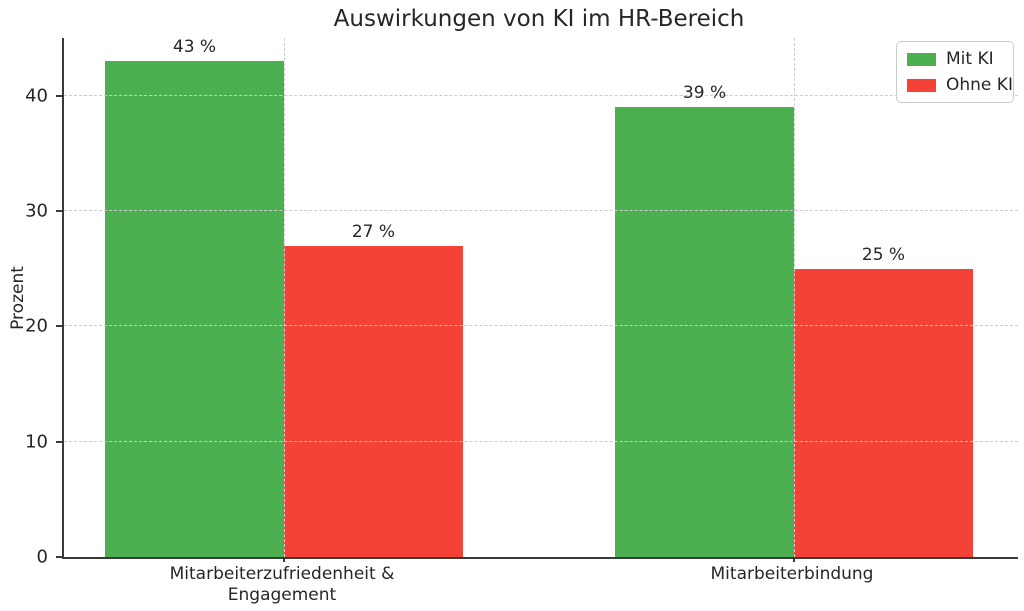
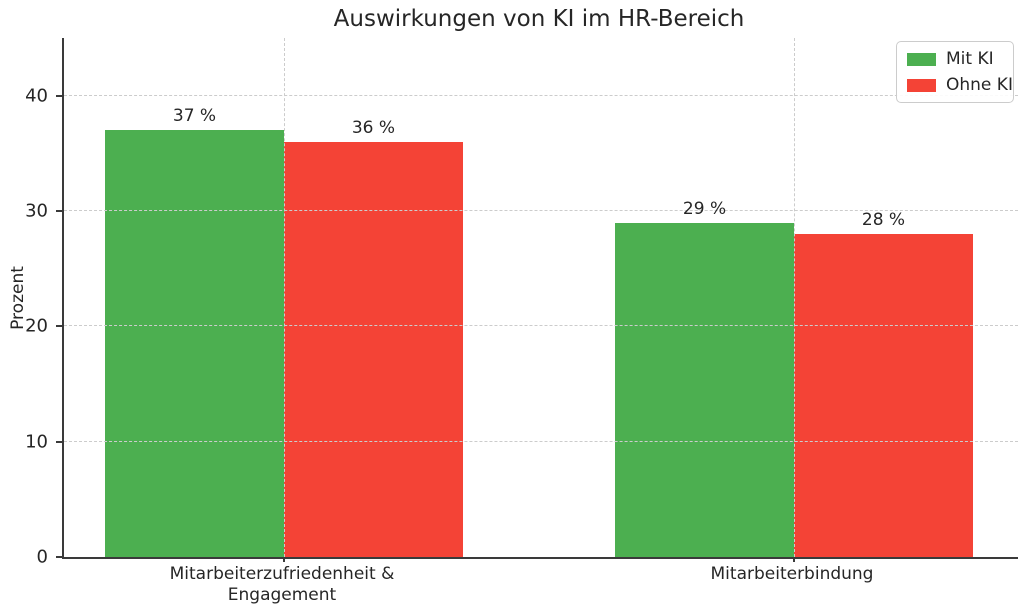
Mit KI/Mitarbeiterzufriedenheit & Engagement: 43 -> 37
Ohne KI/Mitarbeiterzufriedenheit & Engagement: 27 -> 36
Mit KI/Mitarbeiterbindung: 39 -> 29
Ohne KI/Mitarbeiterbindung: 25 -> 28
